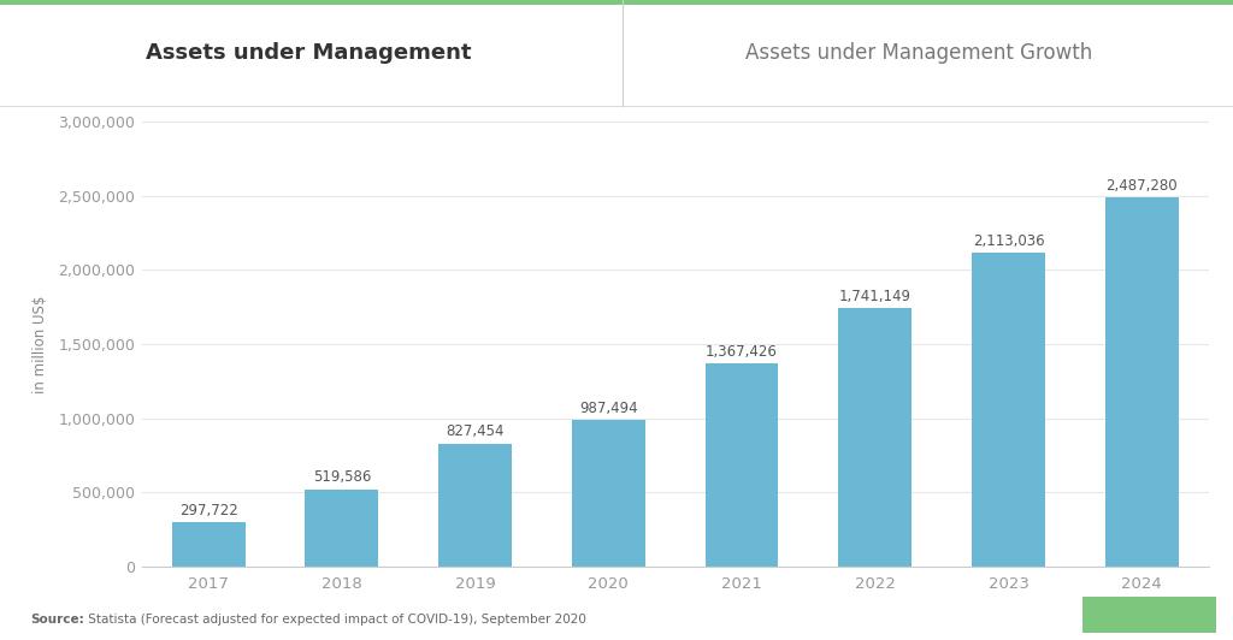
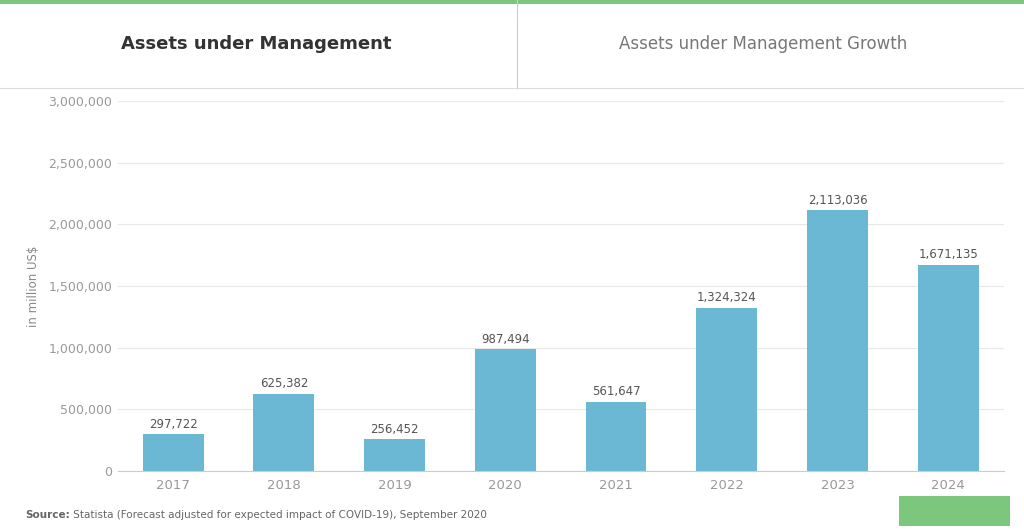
2018: 519,586 -> 625,382
2019: 827,454 -> 256,452
2021: 1,367,426 -> 561,647
2022: 1,741,149 -> 1,324,324
2024: 2,487,280 -> 1,671,135
